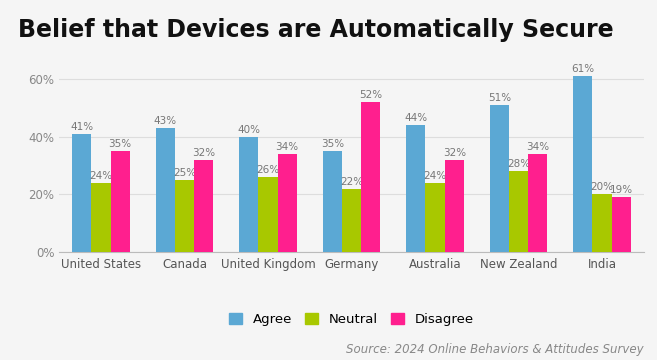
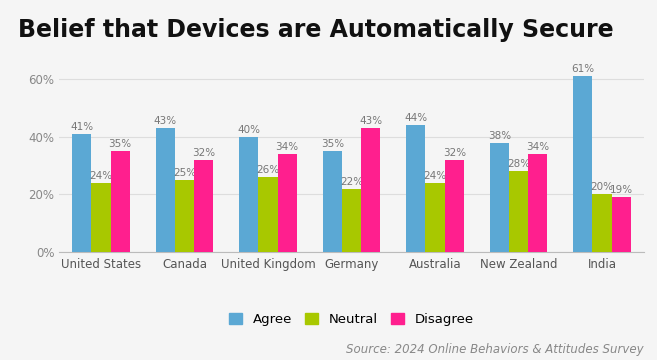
Disagree/Germany: 52% -> 43%
Agree/New Zealand: 51% -> 38%
